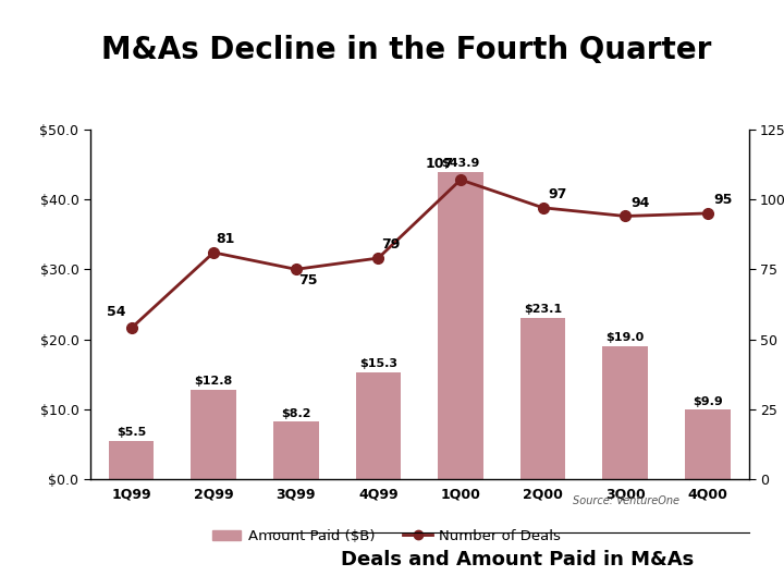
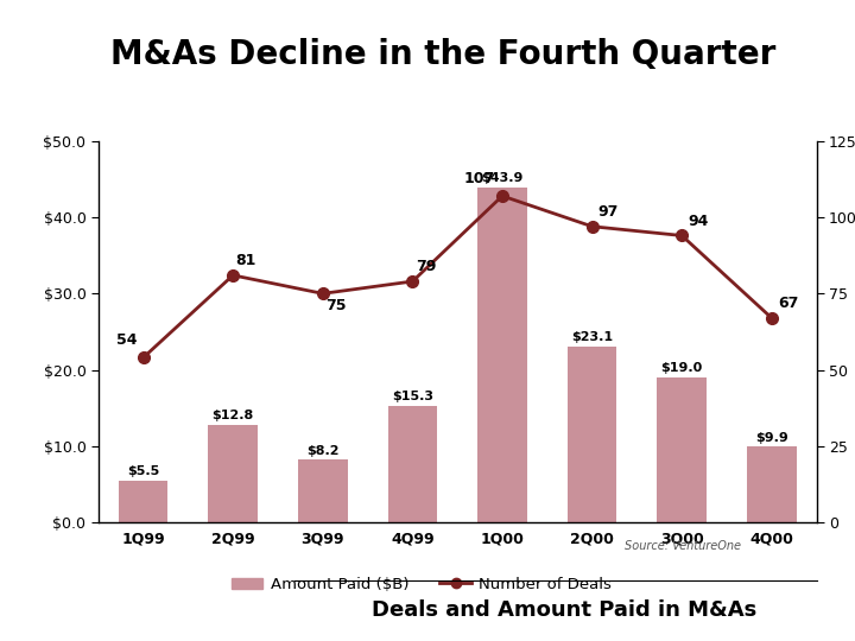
Number of Deals/4Q00: 95 -> 67
